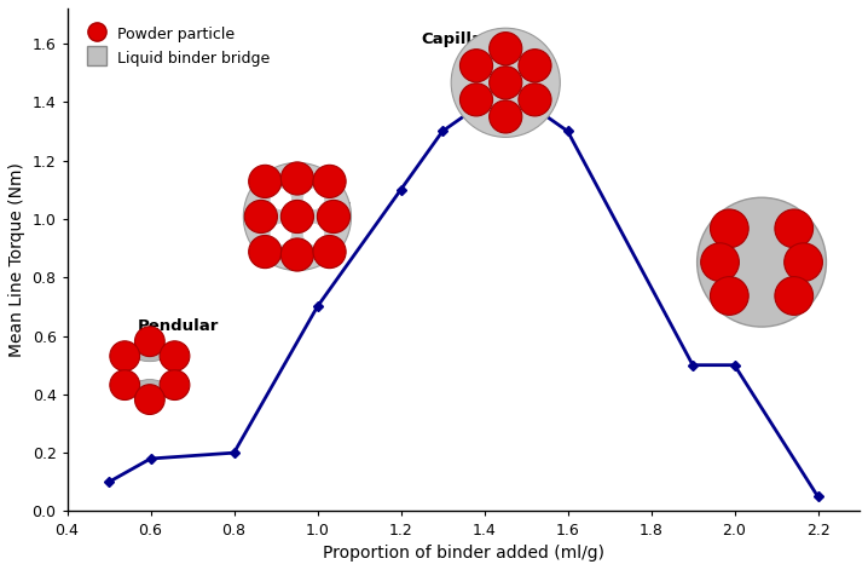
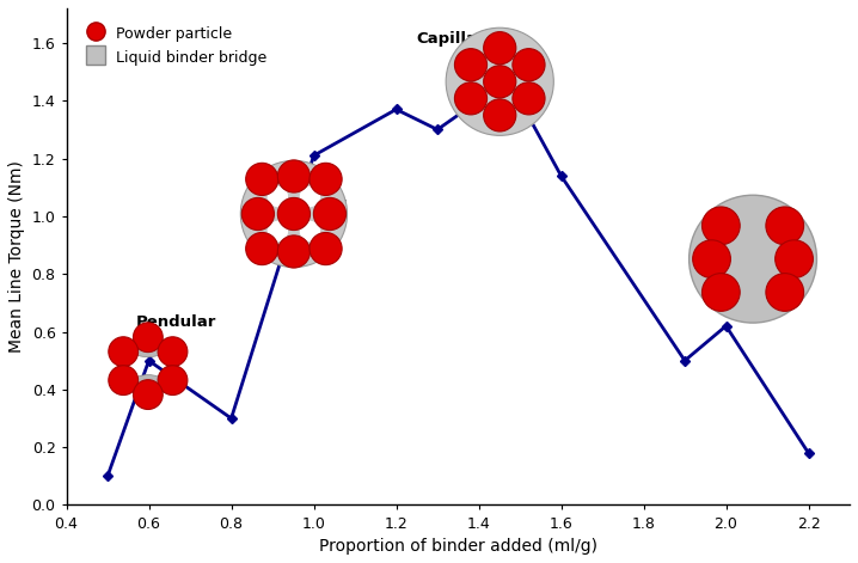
0.6: 0.18 -> 0.50
0.8: 0.20 -> 0.30
1.0: 0.70 -> 1.21
1.2: 1.10 -> 1.37
1.6: 1.30 -> 1.14
2.0: 0.50 -> 0.62
2.2: 0.05 -> 0.18
